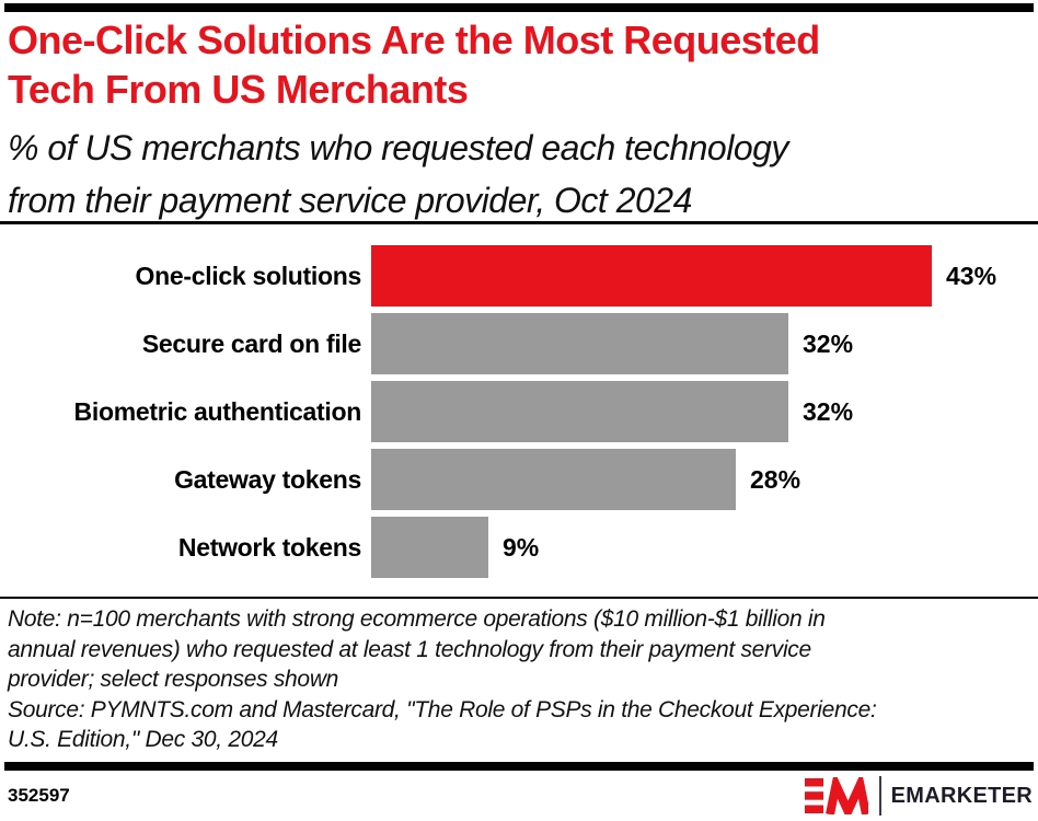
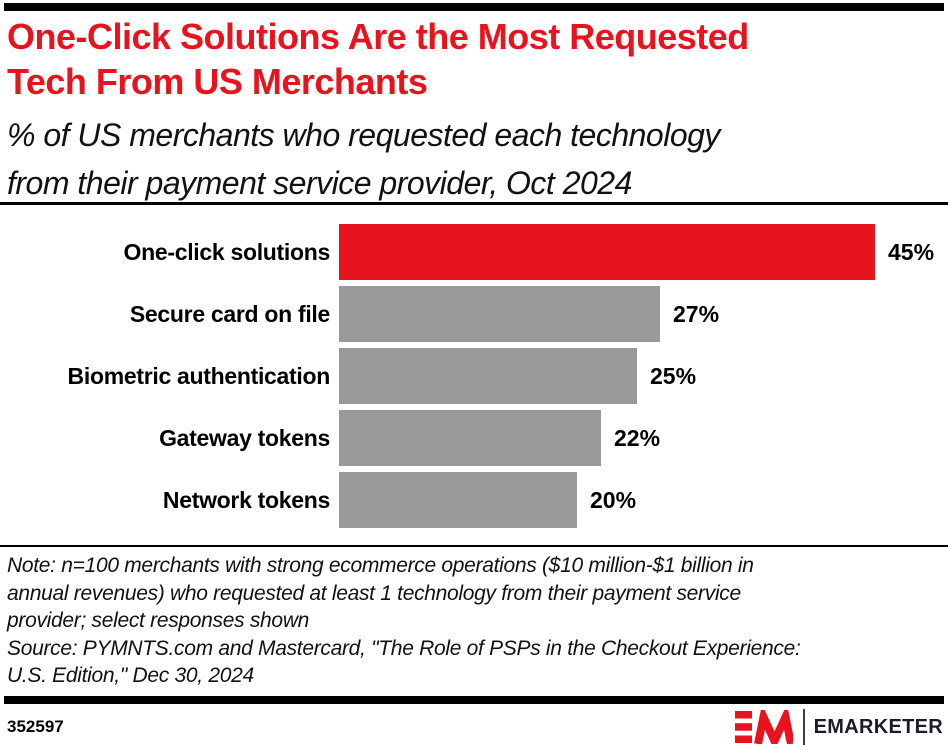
One-click solutions: 43% -> 45%
Secure card on file: 32% -> 27%
Biometric authentication: 32% -> 25%
Gateway tokens: 28% -> 22%
Network tokens: 9% -> 20%
